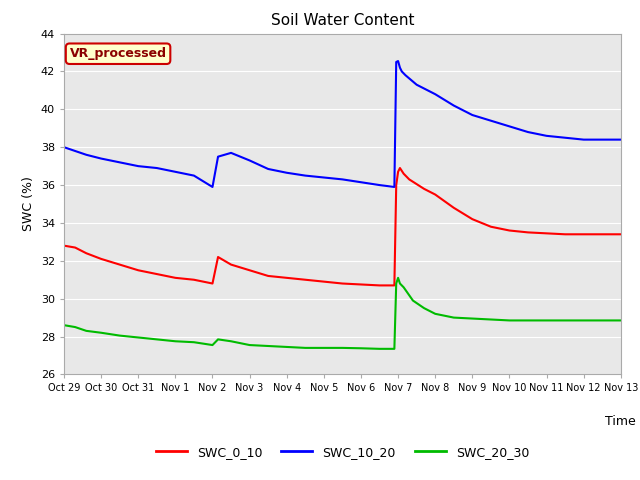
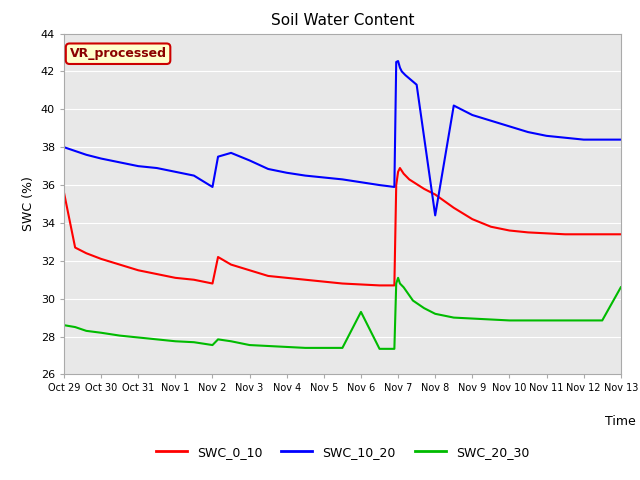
SWC_0_10/Oct 29: 32.8 -> 35.6
SWC_20_30/Nov 6: 27.4 -> 29.3
SWC_10_20/Nov 8: 40.8 -> 34.4
SWC_20_30/Nov 13: 28.9 -> 30.6
